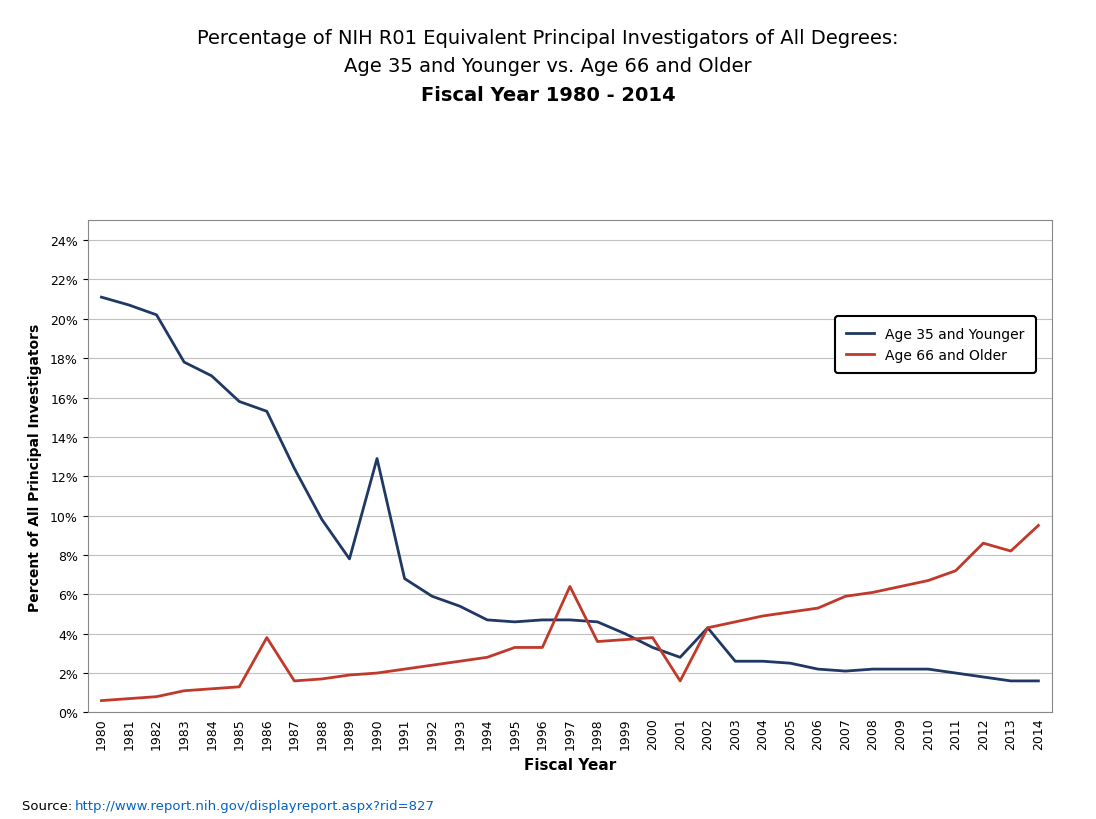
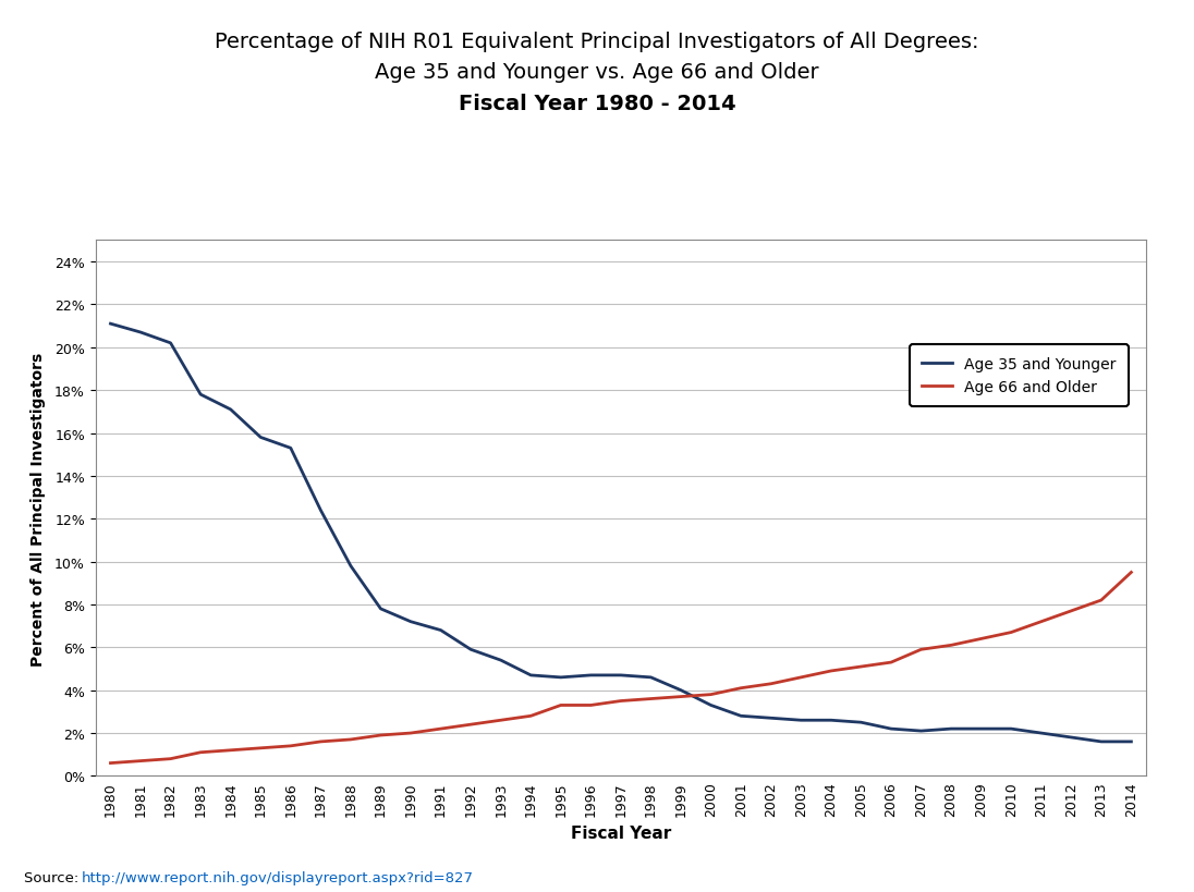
Age 66 and Older/1986: 3.8% -> 1.4%
Age 35 and Younger/1990: 12.9% -> 7.2%
Age 66 and Older/1997: 6.4% -> 3.5%
Age 66 and Older/2001: 1.6% -> 4.1%
Age 35 and Younger/2002: 4.3% -> 2.7%
Age 66 and Older/2012: 8.6% -> 7.7%
